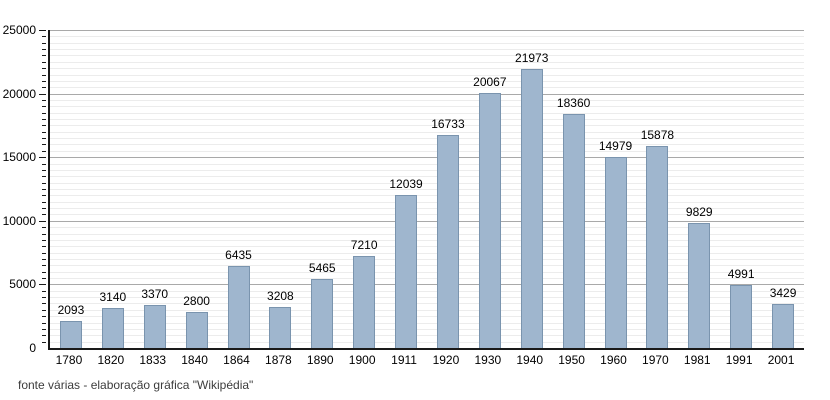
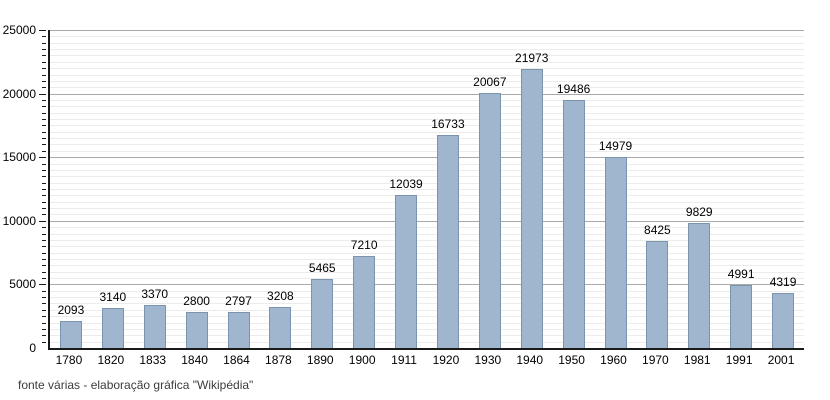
1864: 6435 -> 2797
1950: 18360 -> 19486
1970: 15878 -> 8425
2001: 3429 -> 4319
